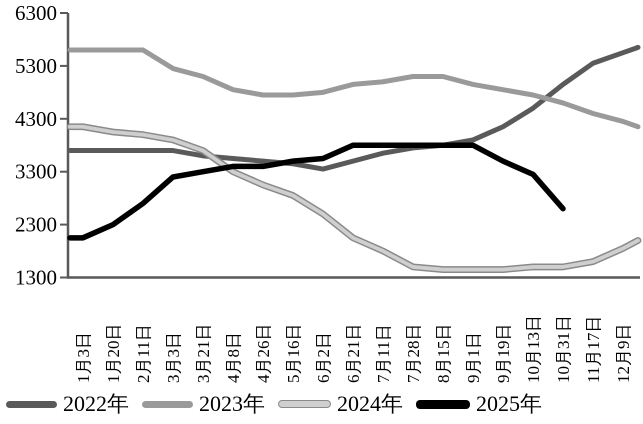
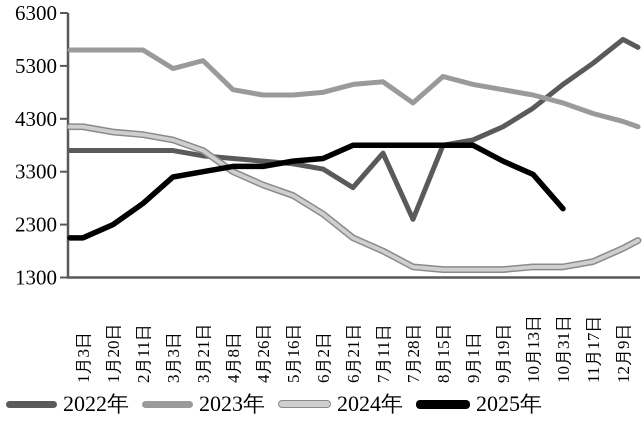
2023年/3月21日: 5100 -> 5400
2022年/6月21日: 3500 -> 3000
2022年/7月28日: 3800 -> 2400
2023年/7月28日: 5100 -> 4600
2022年/12月9日: 5600 -> 5800
